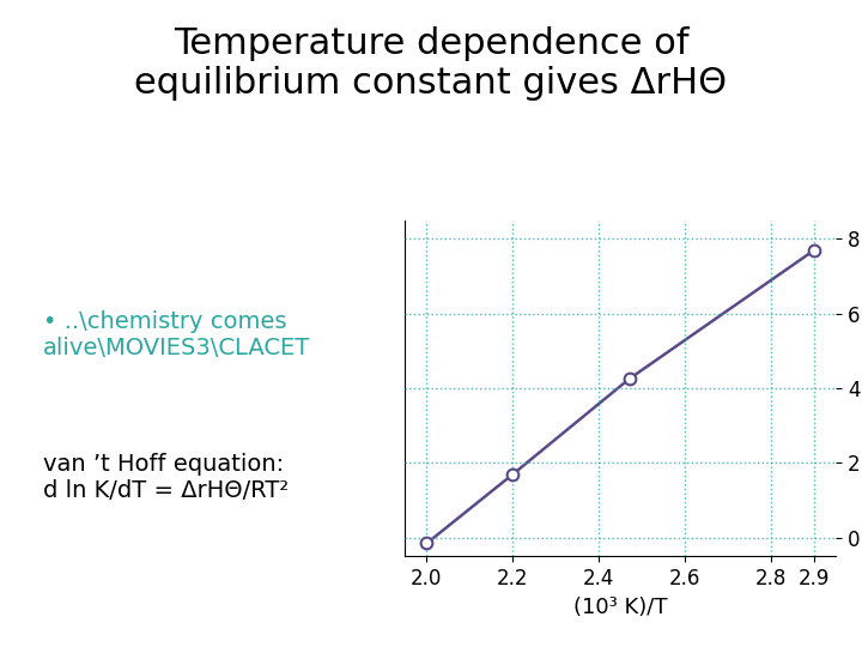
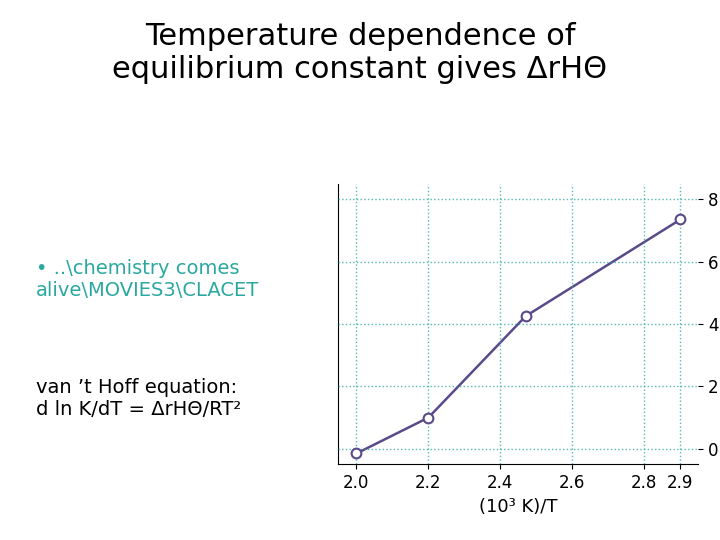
2.2: 1.70 -> 1.00
2.9: 7.70 -> 7.35
